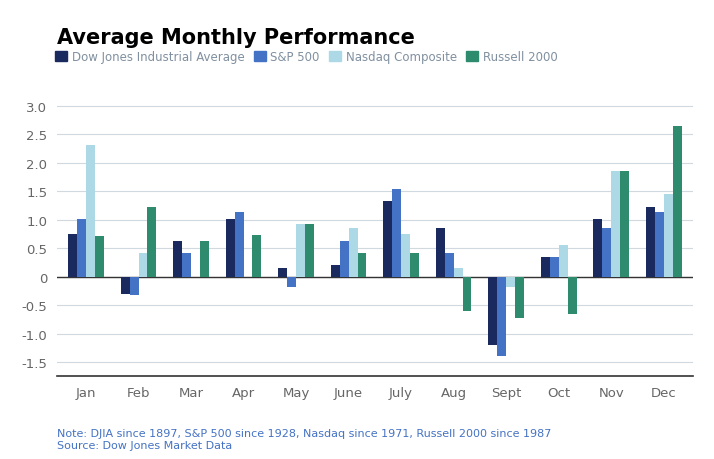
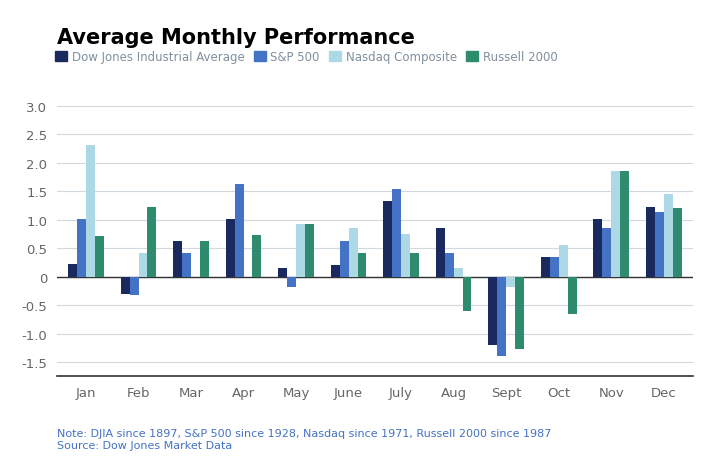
Dow Jones Industrial Average/Jan: 0.75 -> 0.22
S&P 500/Apr: 1.14 -> 1.62
Russell 2000/Sept: -0.72 -> -1.28
Russell 2000/Dec: 2.65 -> 1.20
